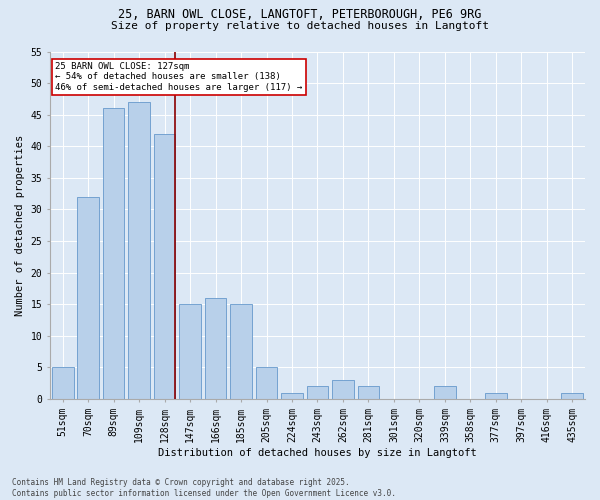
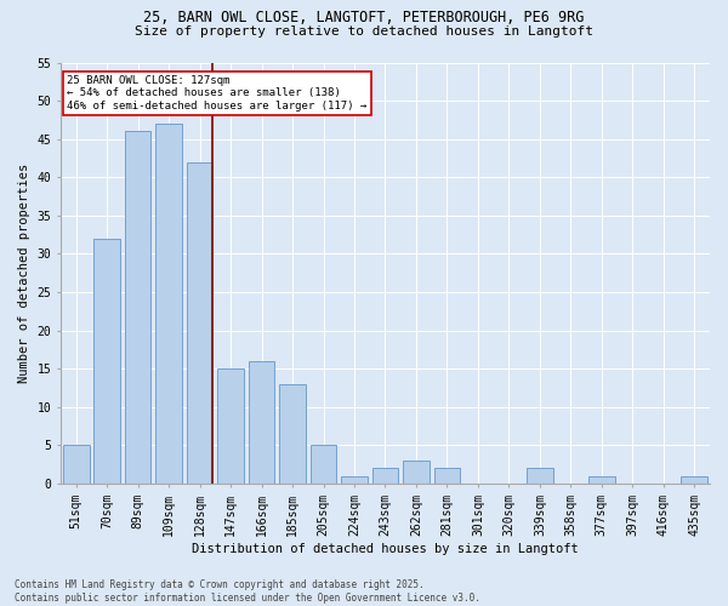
185sqm: 15 -> 13
